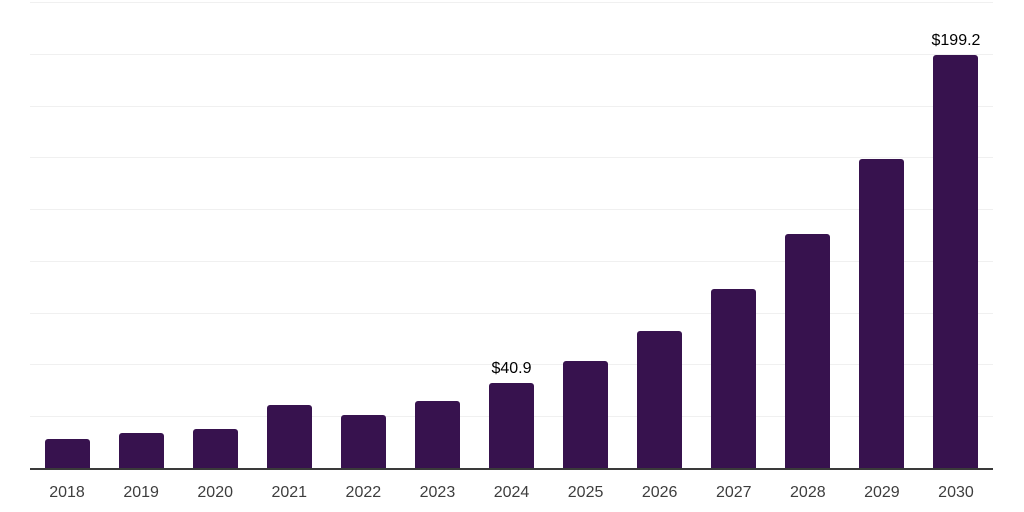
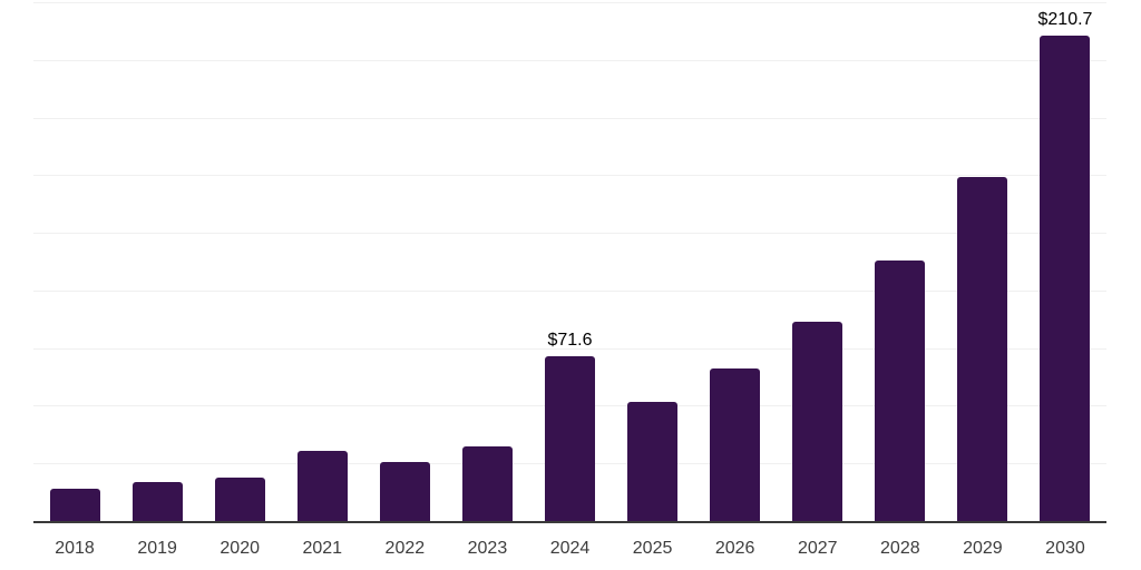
2024: $40.9 -> $71.6
2030: $199.2 -> $210.7
